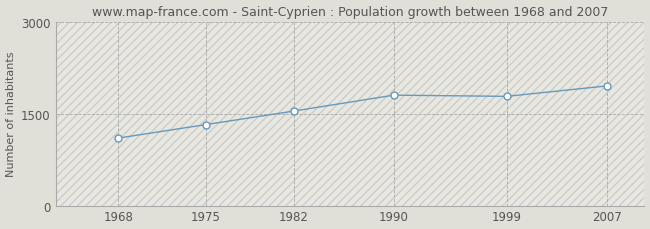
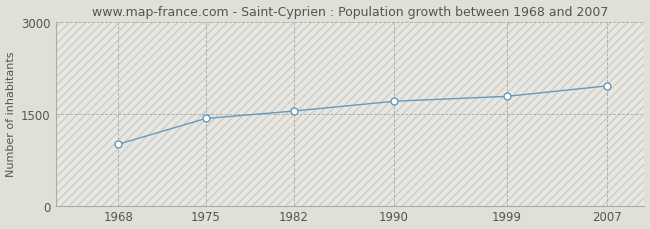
1968: 1100 -> 1000
1975: 1320 -> 1420
1990: 1800 -> 1700
